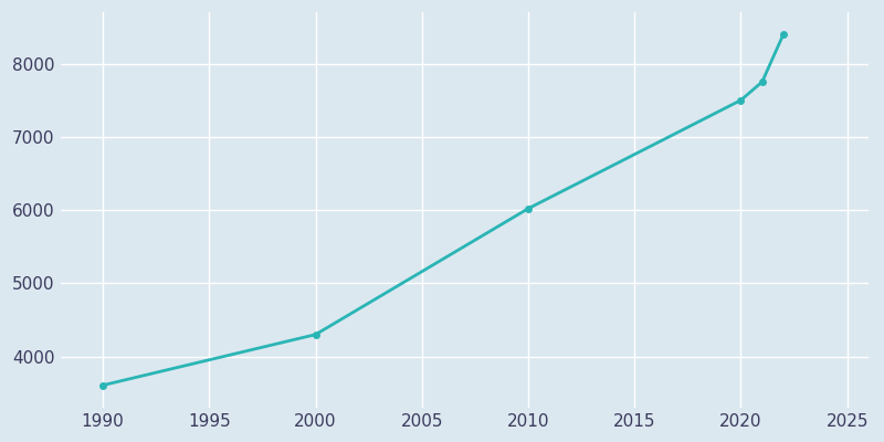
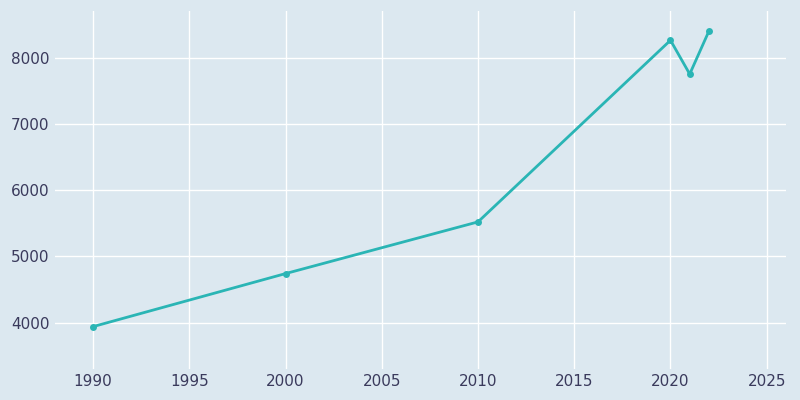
1990: 3610 -> 3940
2000: 4300 -> 4740
2010: 6020 -> 5520
2020: 7500 -> 8260
